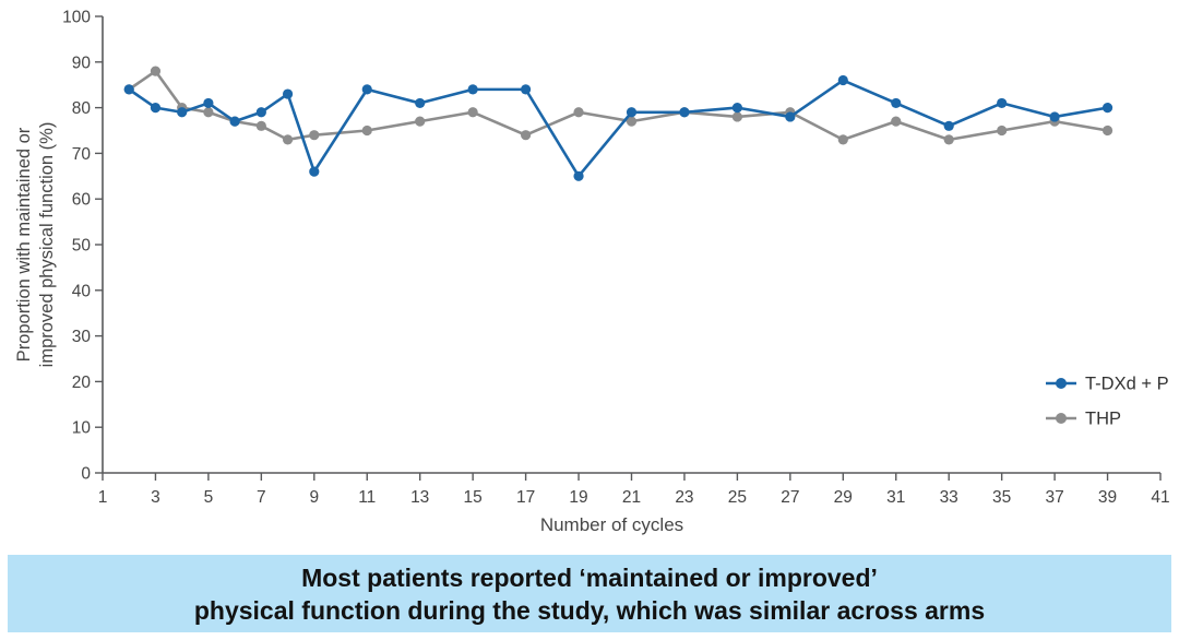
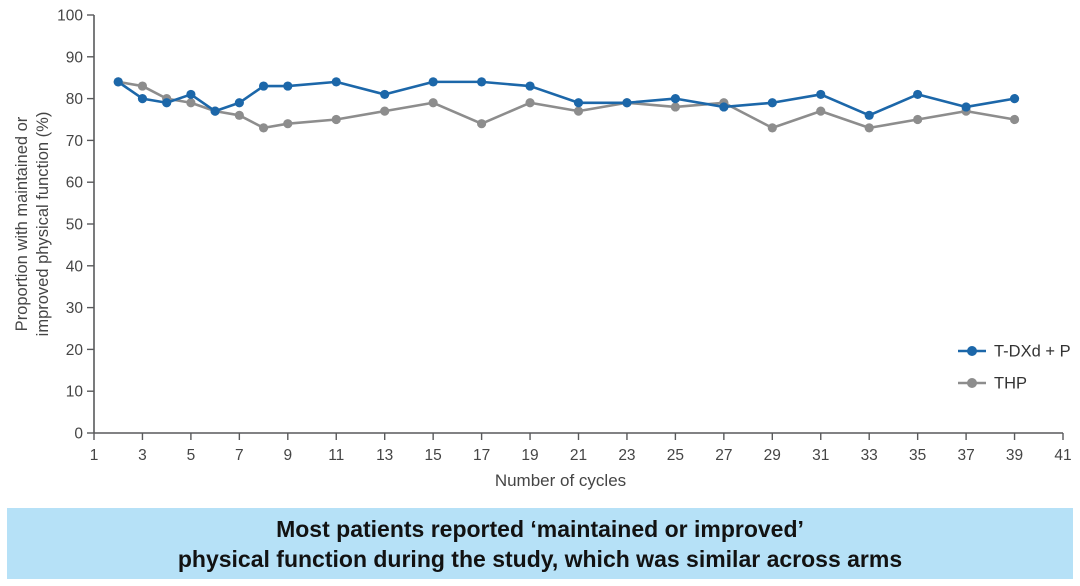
THP/3: 88 -> 83
T-DXd + P/9: 66 -> 83
T-DXd + P/19: 65 -> 83
T-DXd + P/29: 86 -> 79
